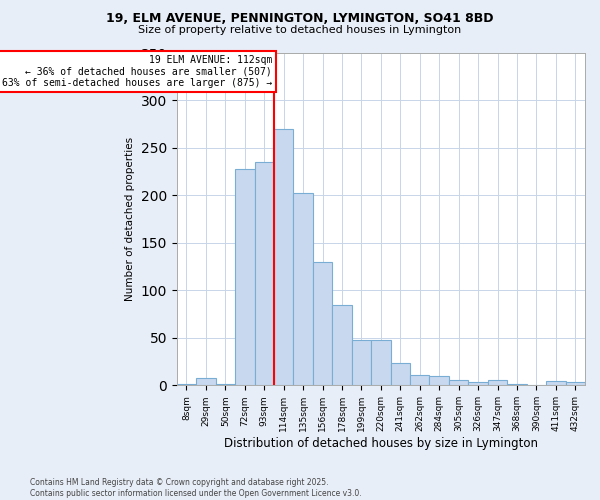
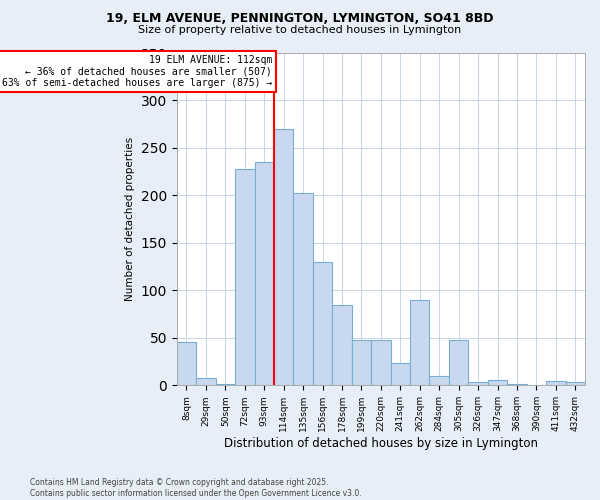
8sqm: 1 -> 46
262sqm: 11 -> 90
305sqm: 6 -> 48
